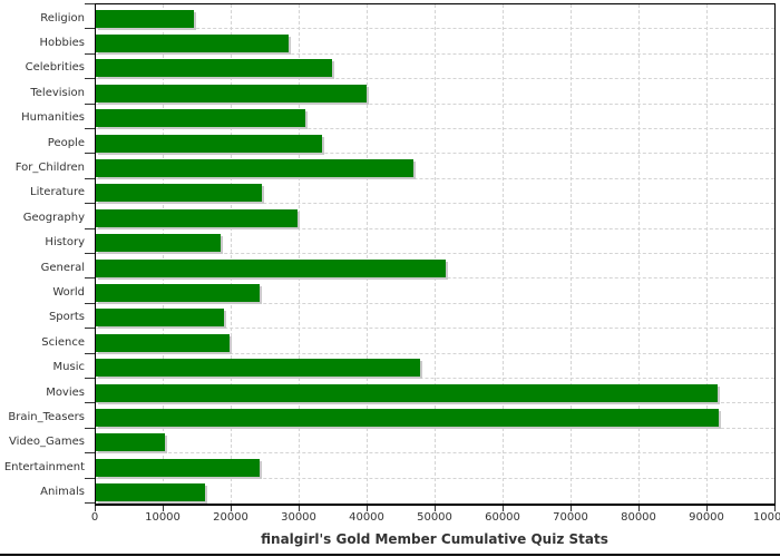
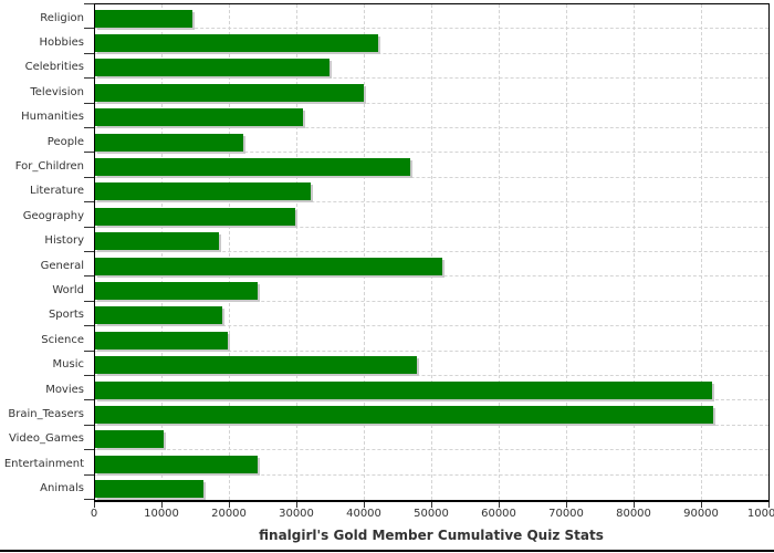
Hobbies: 28000 -> 42000
People: 33000 -> 22000
Literature: 24000 -> 32000
